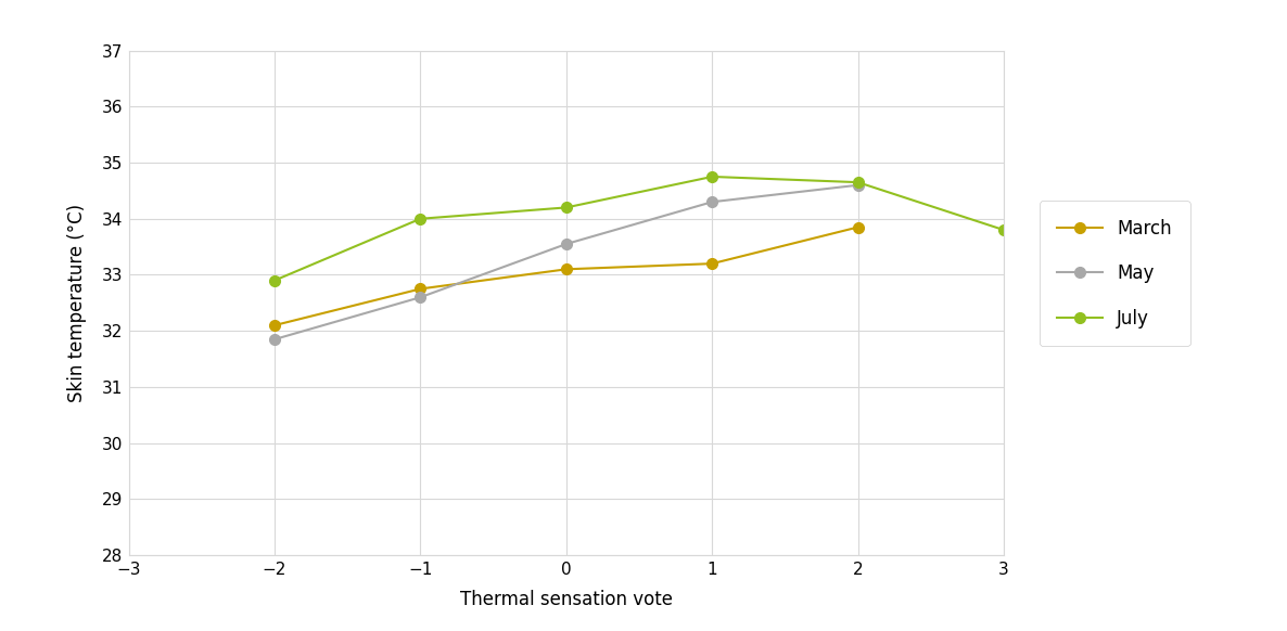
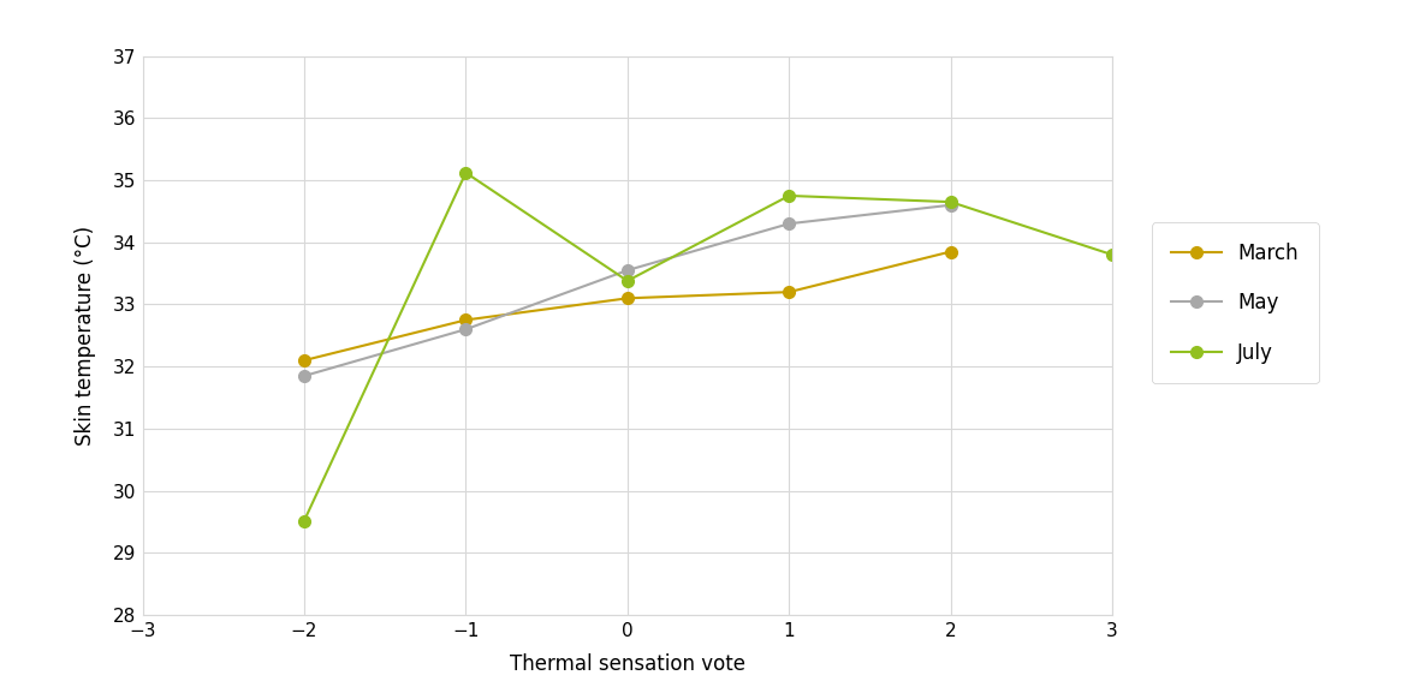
July/−2: 32.90 -> 29.52
July/−1: 34.00 -> 35.12
July/0: 34.20 -> 33.38
